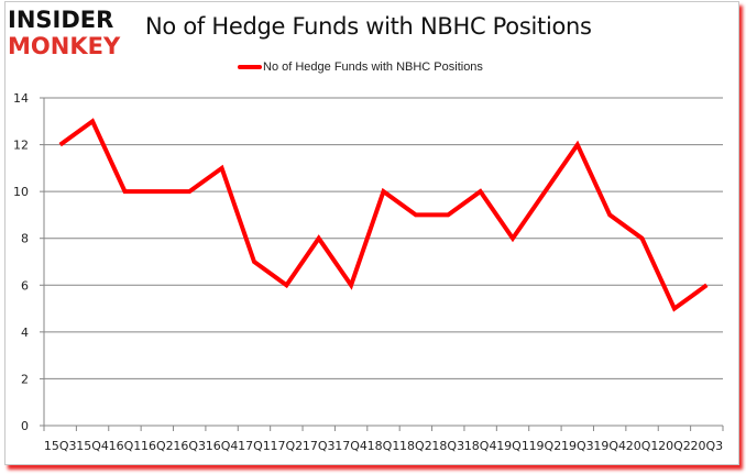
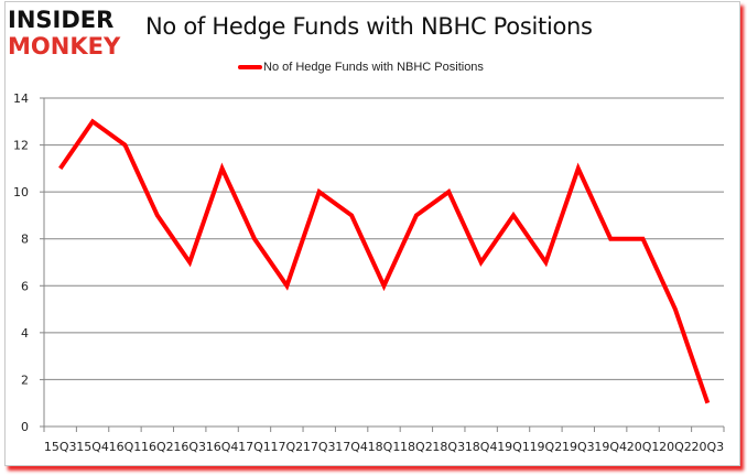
15Q3: 12 -> 11
16Q1: 10 -> 12
16Q2: 10 -> 9
16Q3: 10 -> 7
17Q1: 7 -> 8
17Q3: 8 -> 10
17Q4: 6 -> 9
18Q1: 10 -> 6
18Q3: 9 -> 10
18Q4: 10 -> 7
19Q1: 8 -> 9
19Q2: 10 -> 7
19Q3: 12 -> 11
19Q4: 9 -> 8
20Q3: 6 -> 1
